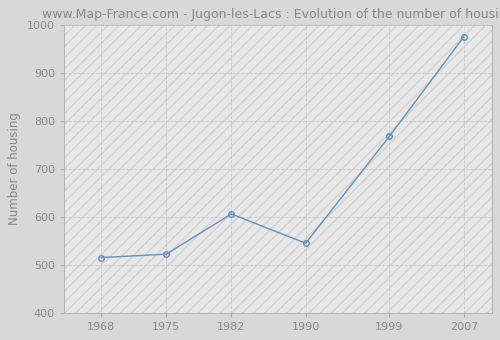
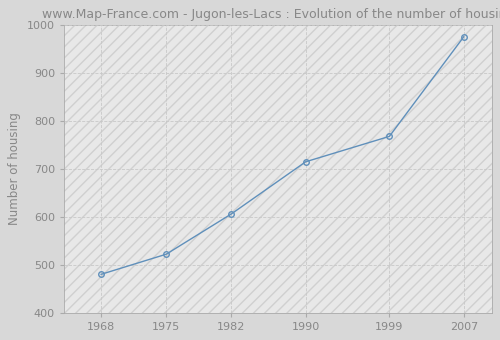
1968: 515 -> 480
1990: 545 -> 715
